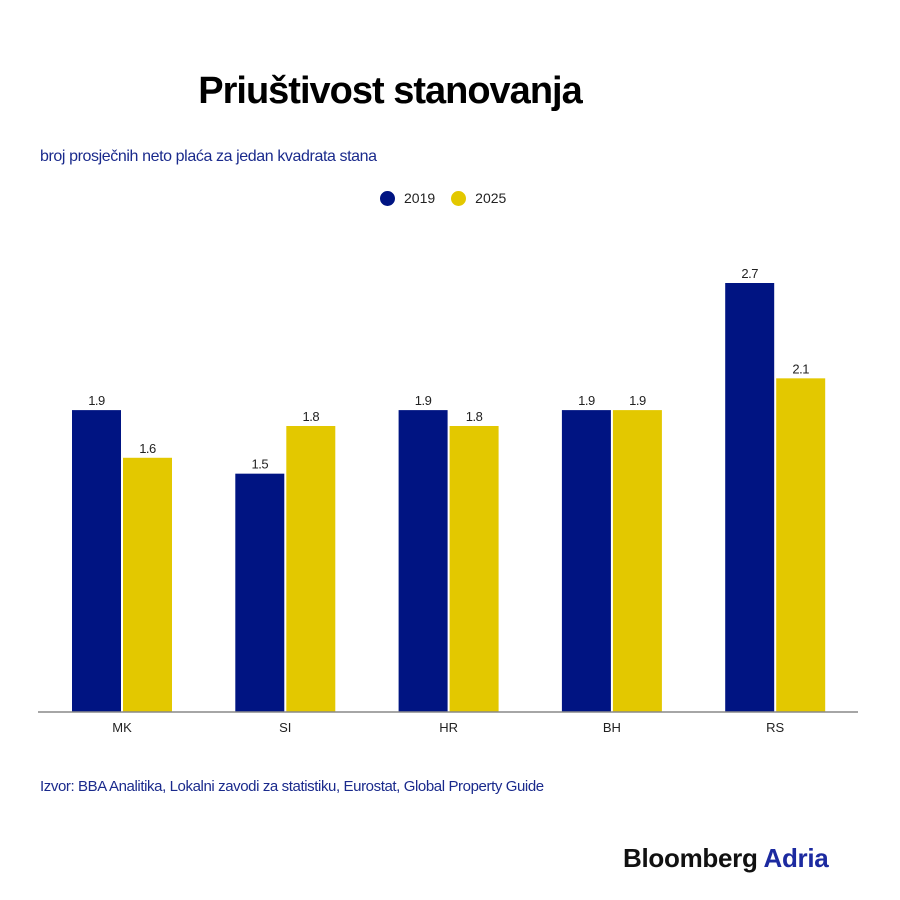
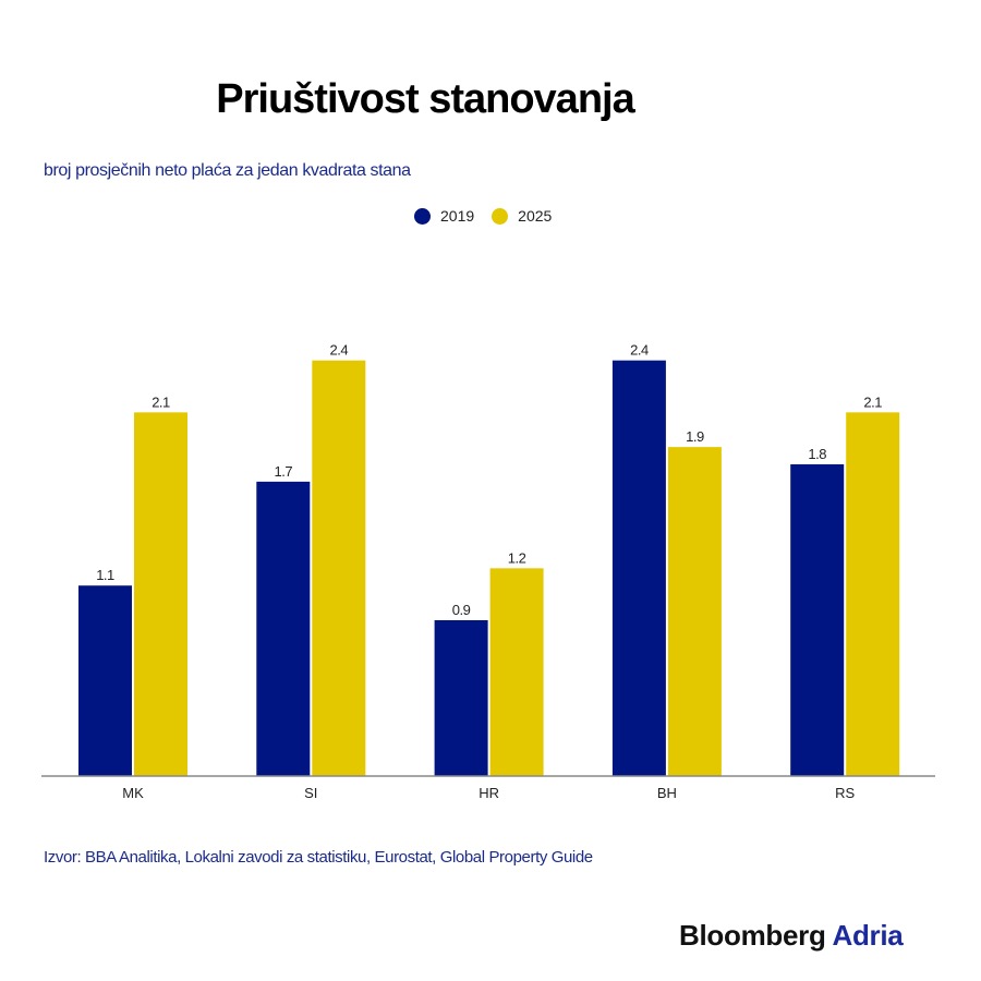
2019/MK: 1.9 -> 1.1
2025/MK: 1.6 -> 2.1
2019/SI: 1.5 -> 1.7
2025/SI: 1.8 -> 2.4
2019/HR: 1.9 -> 0.9
2025/HR: 1.8 -> 1.2
2019/BH: 1.9 -> 2.4
2019/RS: 2.7 -> 1.8
